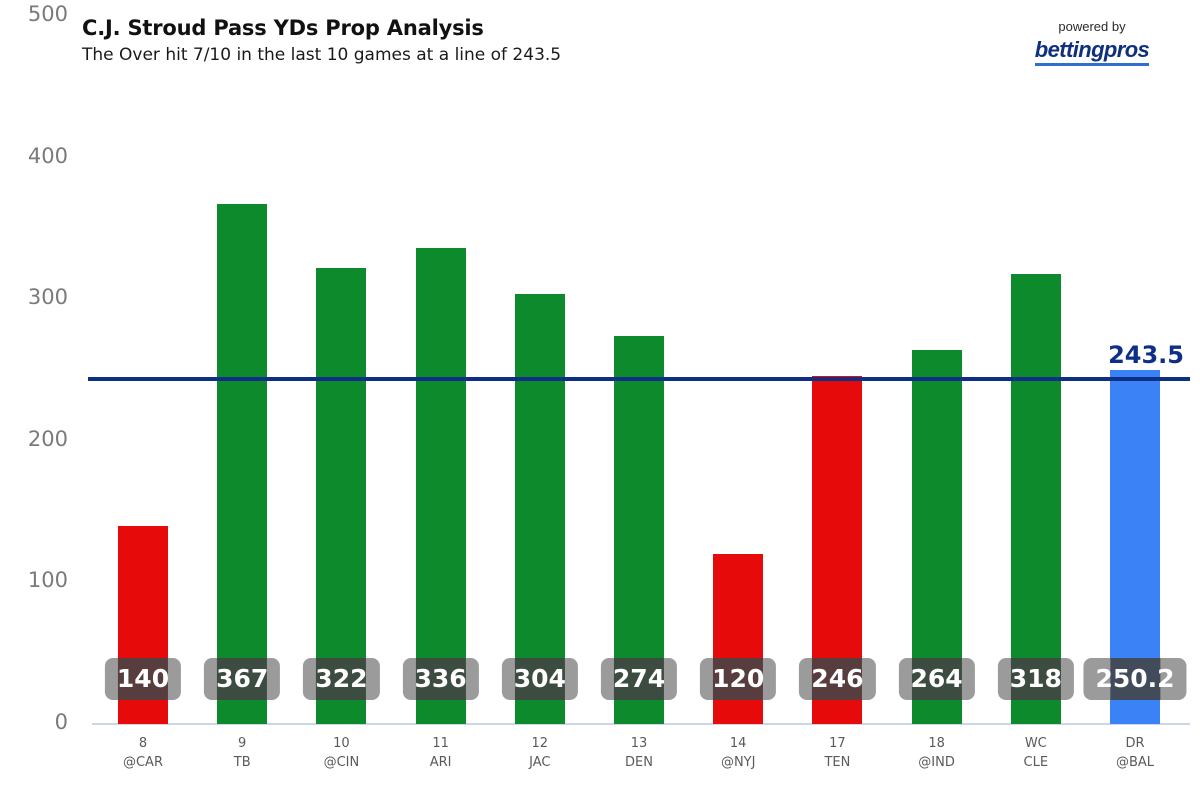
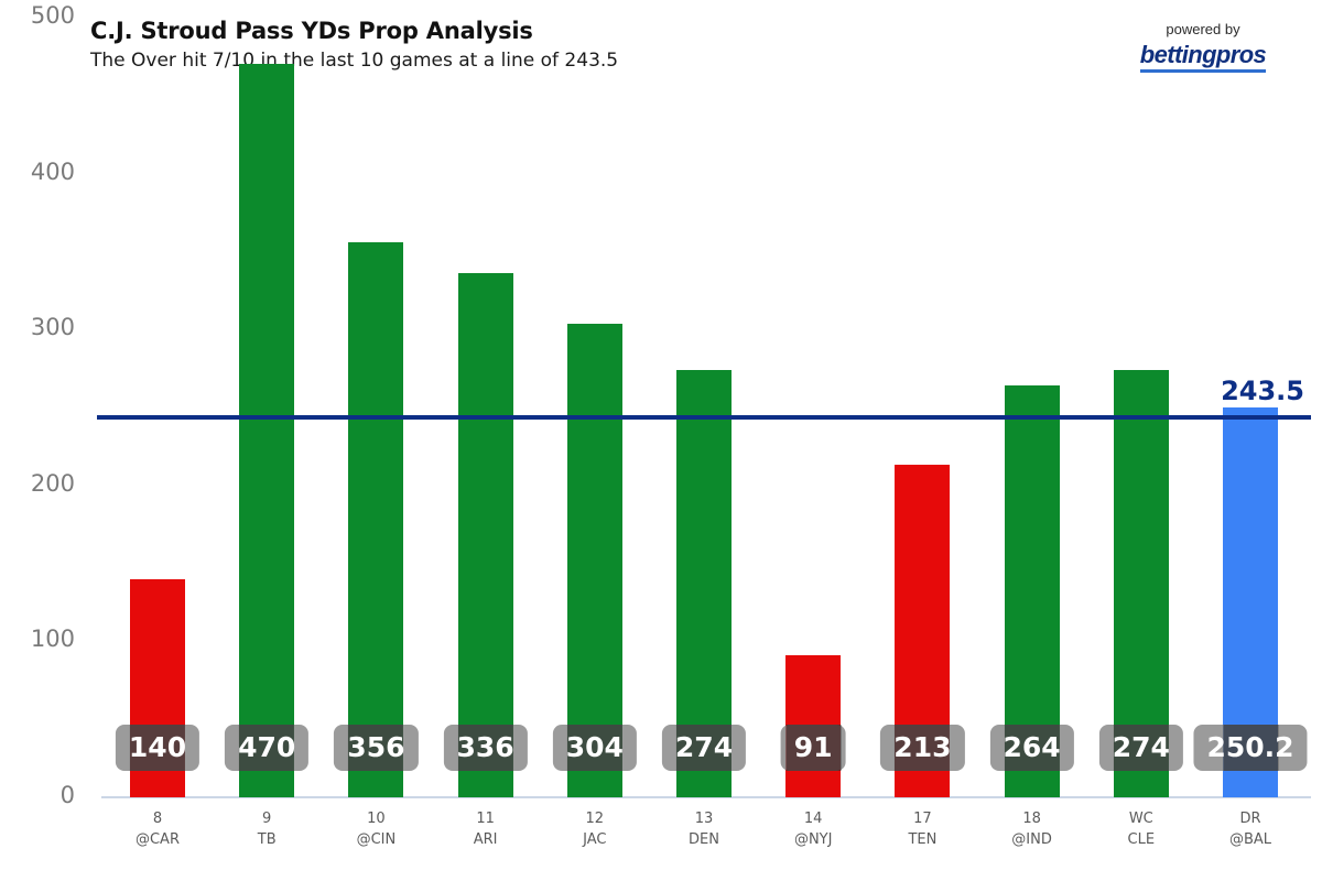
9: 367 -> 470
10: 322 -> 356
14: 120 -> 91
17: 246 -> 213
WC: 318 -> 274
